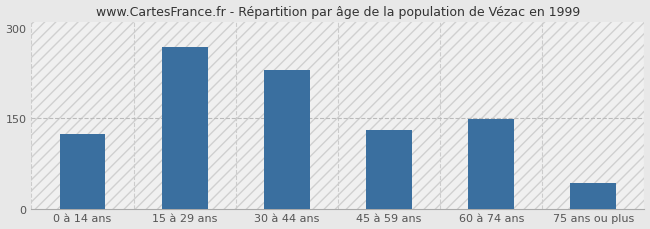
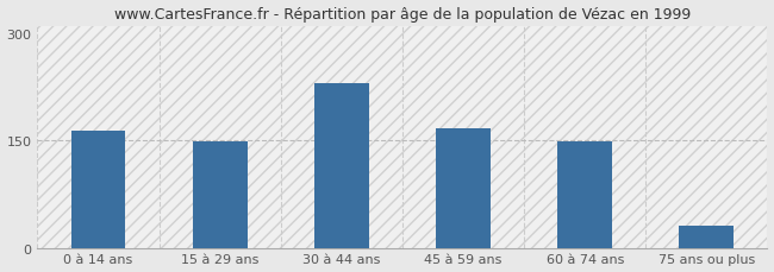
0 à 14 ans: 124 -> 163
15 à 29 ans: 268 -> 149
45 à 59 ans: 130 -> 166
75 ans ou plus: 42 -> 30
